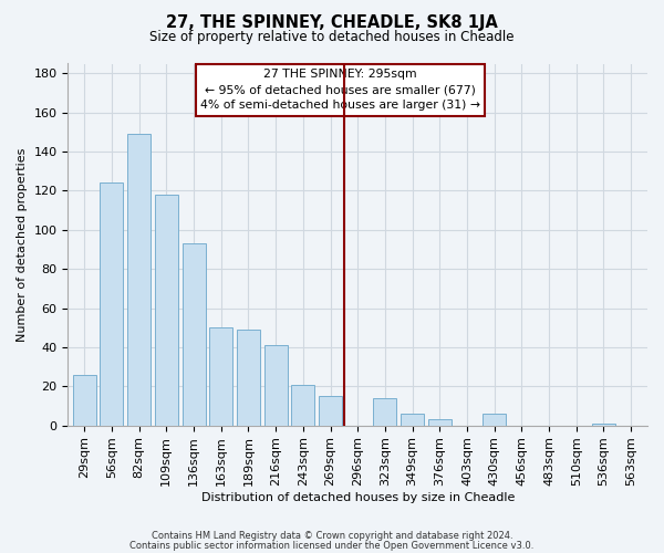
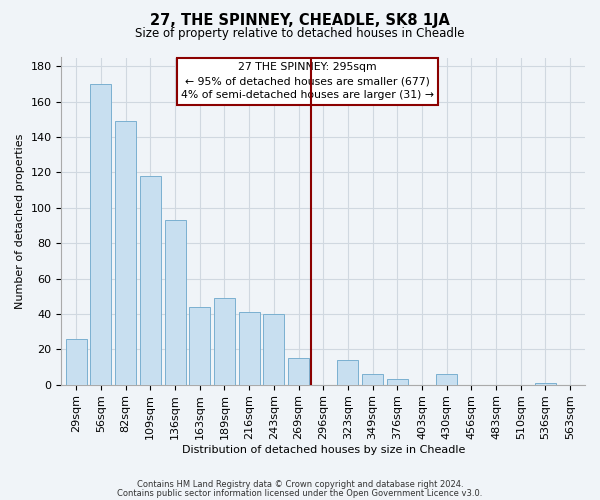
56sqm: 124 -> 170
163sqm: 50 -> 44
243sqm: 21 -> 40
